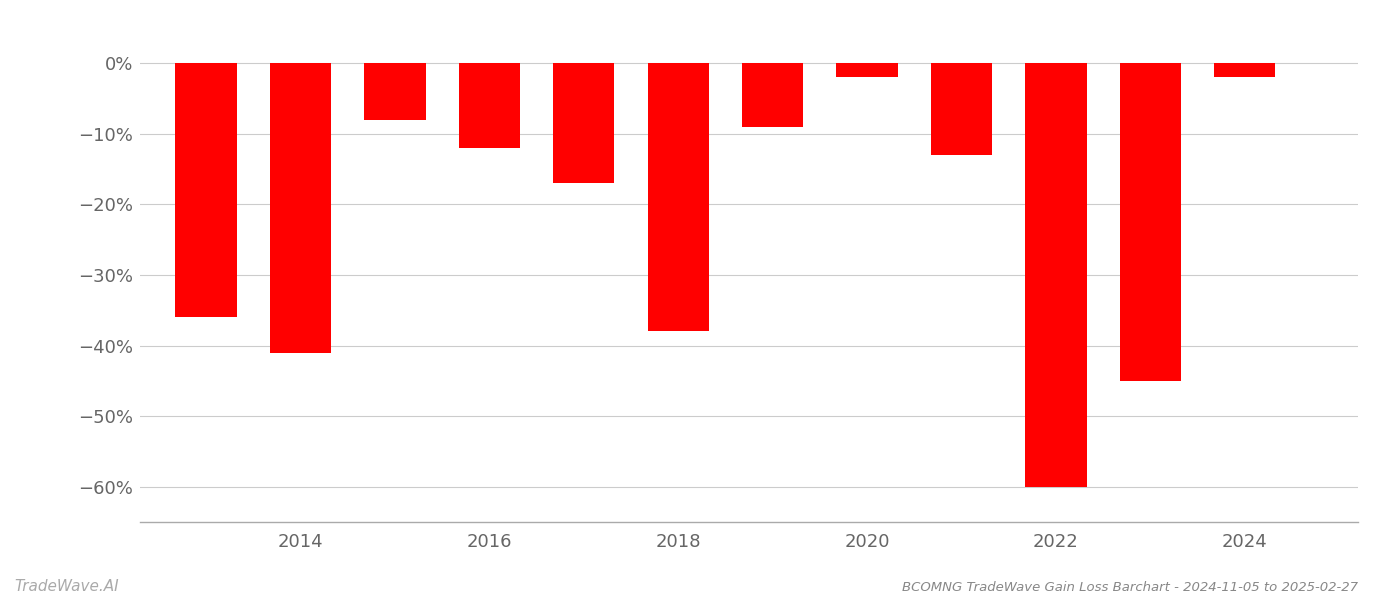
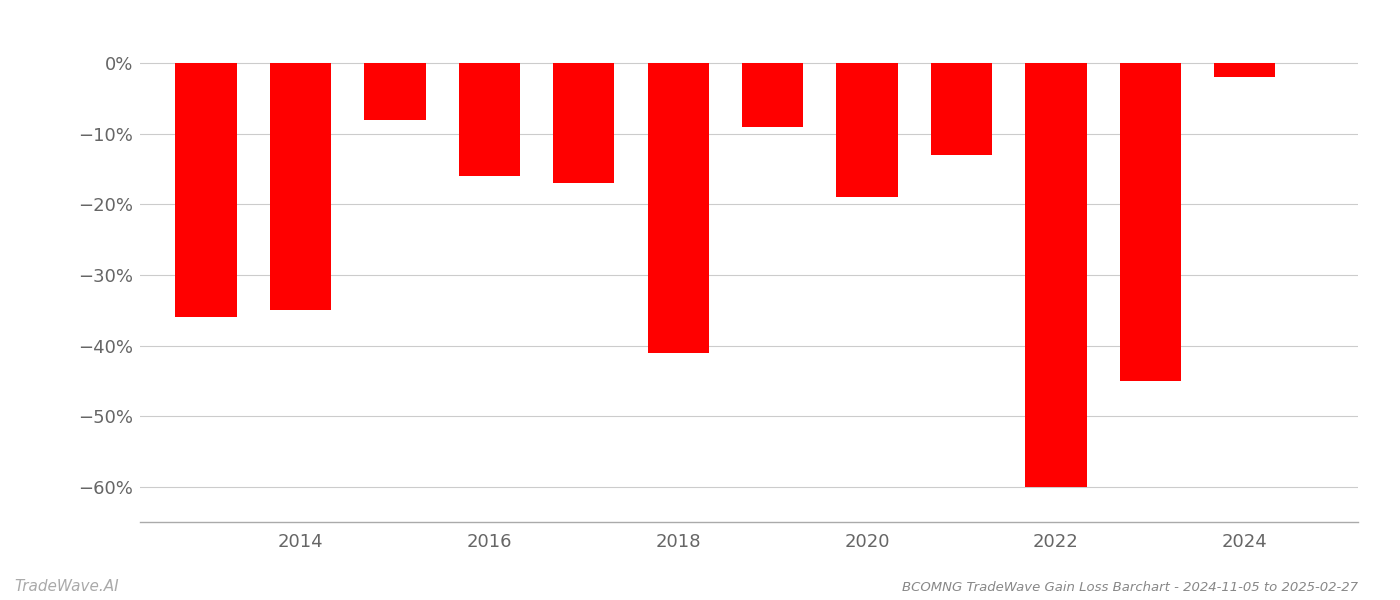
2014: -41% -> -35%
2016: -12% -> -16%
2018: -38% -> -41%
2020: -2% -> -19%
